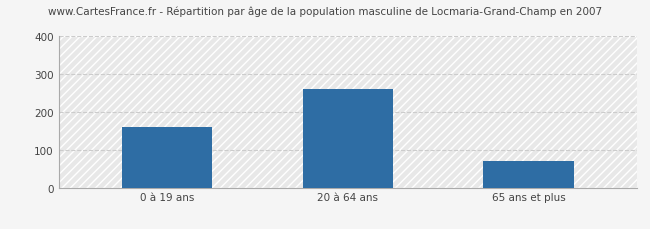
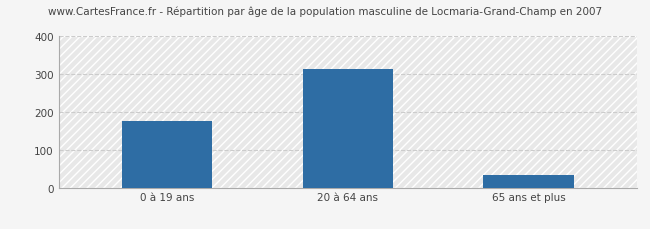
0 à 19 ans: 160 -> 176
20 à 64 ans: 260 -> 312
65 ans et plus: 70 -> 33
